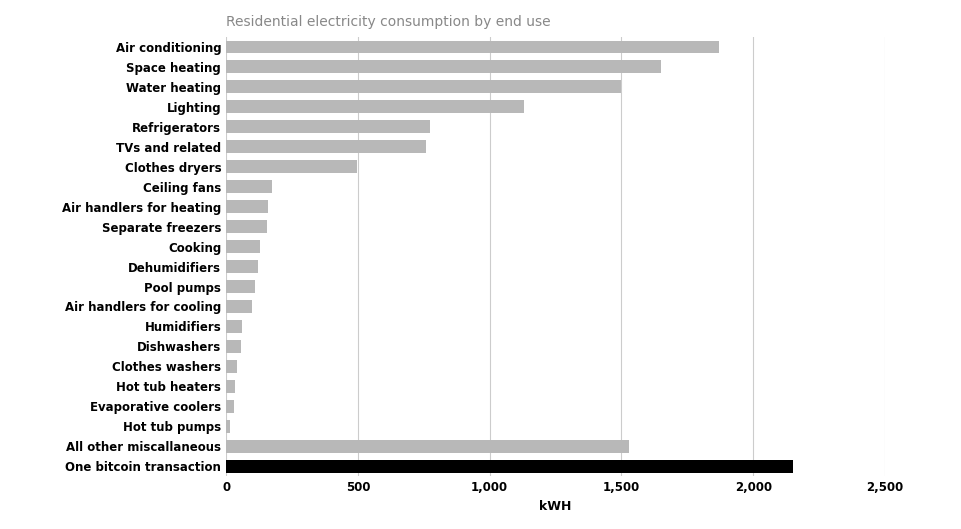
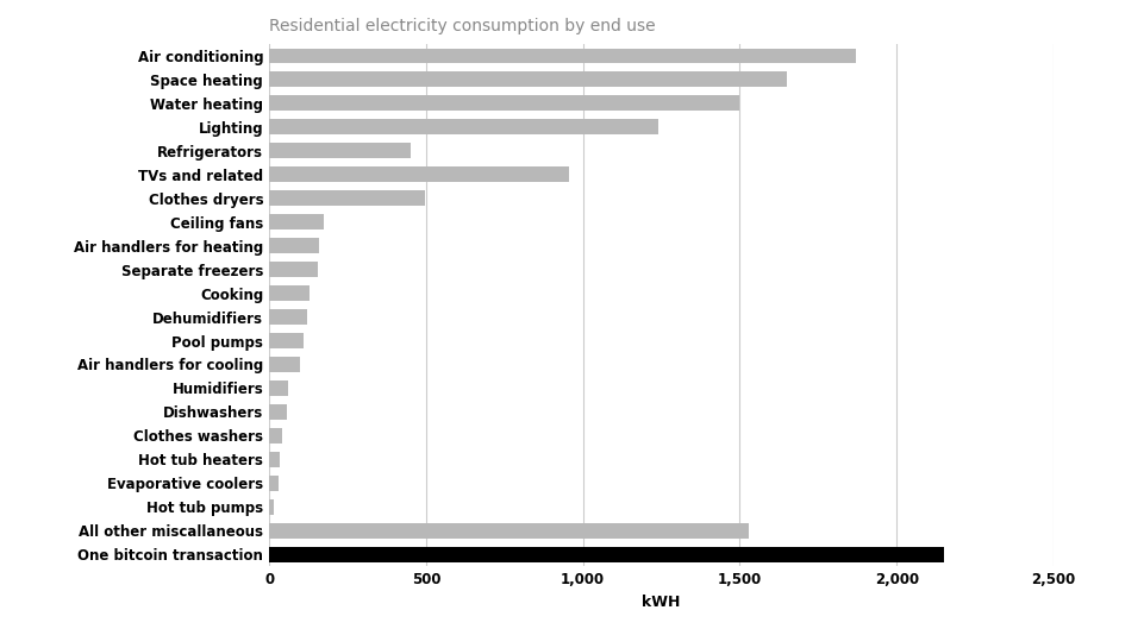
Lighting: 1,130 -> 1,240
Refrigerators: 775 -> 450
TVs and related: 760 -> 955
